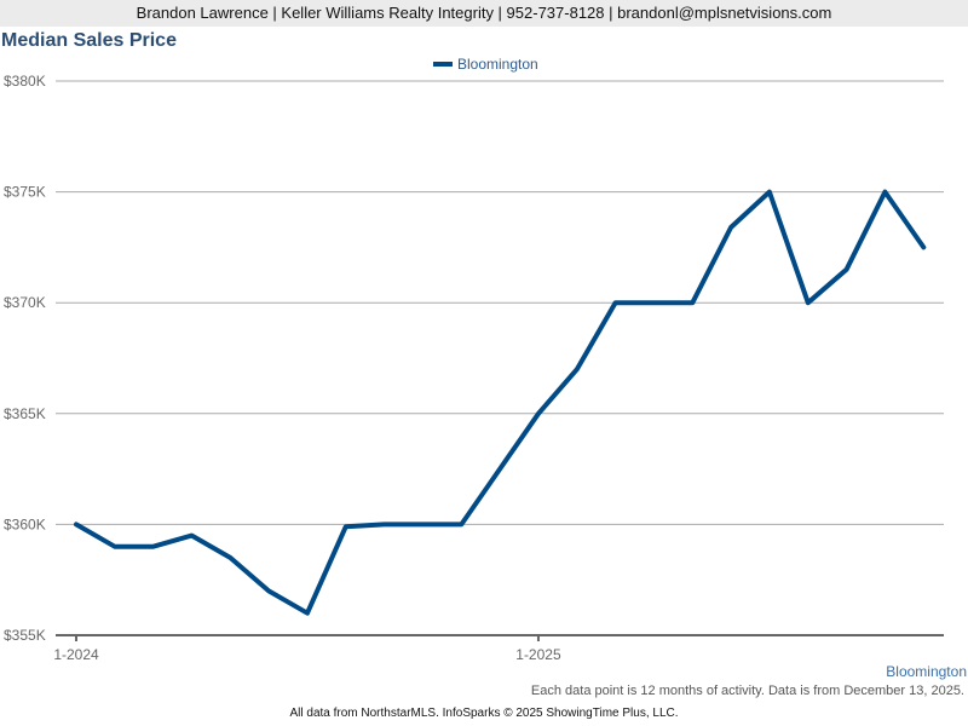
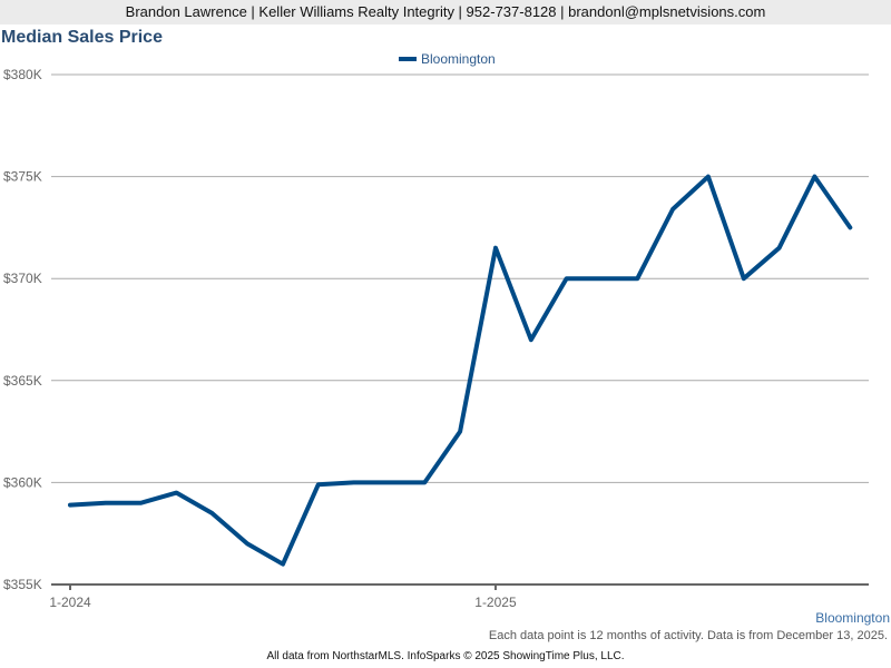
1-2024: $360.0K -> $358.9K
1-2025: $365.0K -> $371.5K
